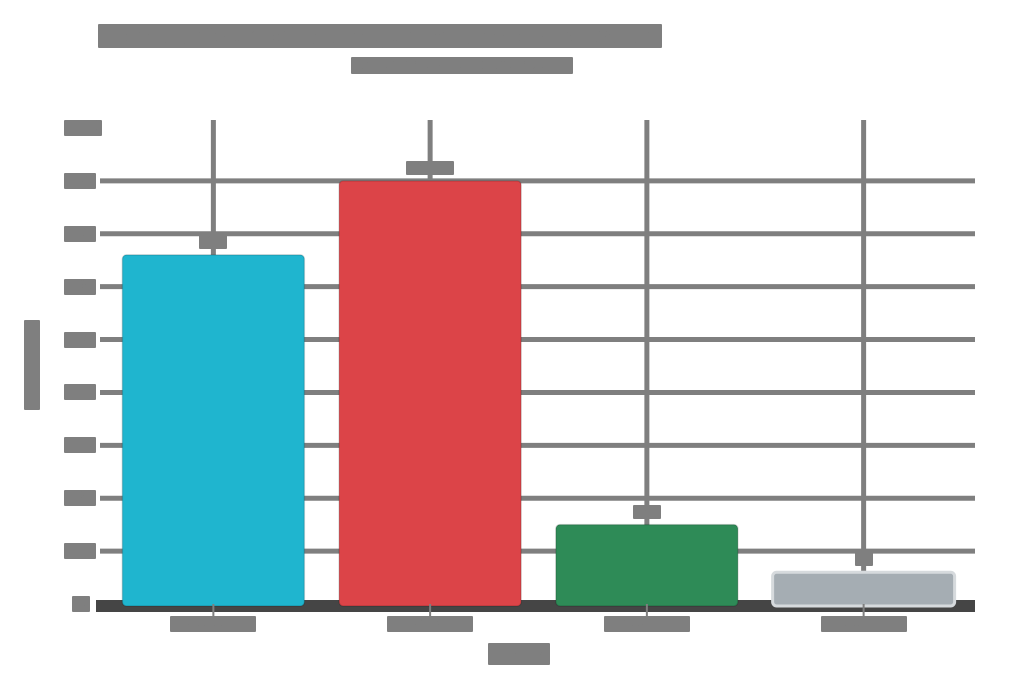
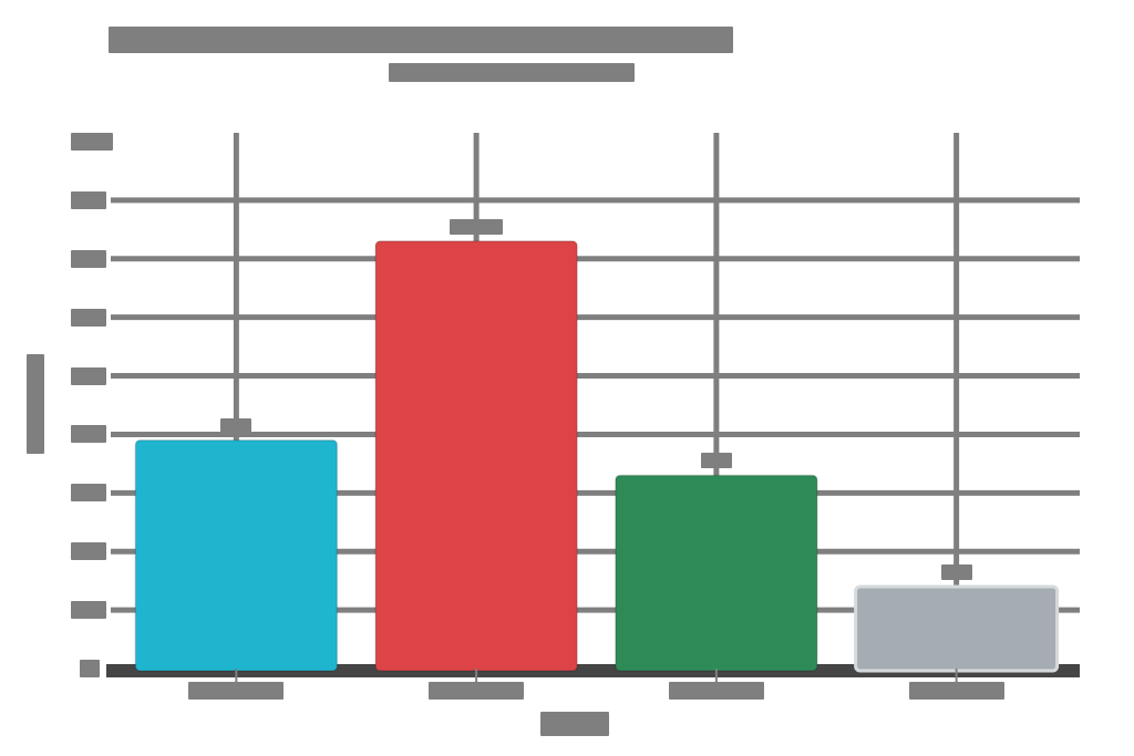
Group A: 66 -> 39
Group B: 80.0 -> 73.0
Group C: 15 -> 33
Group D: 6 -> 14
